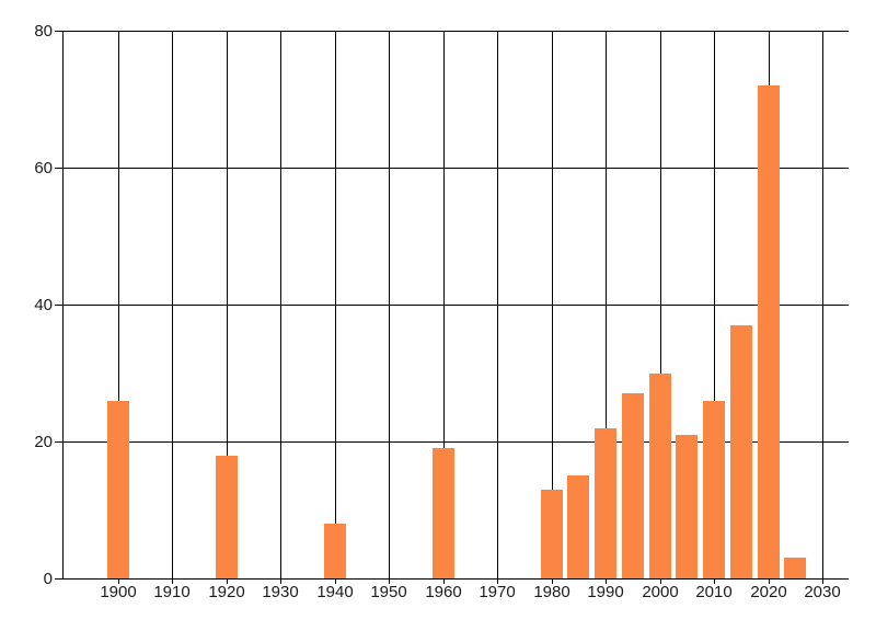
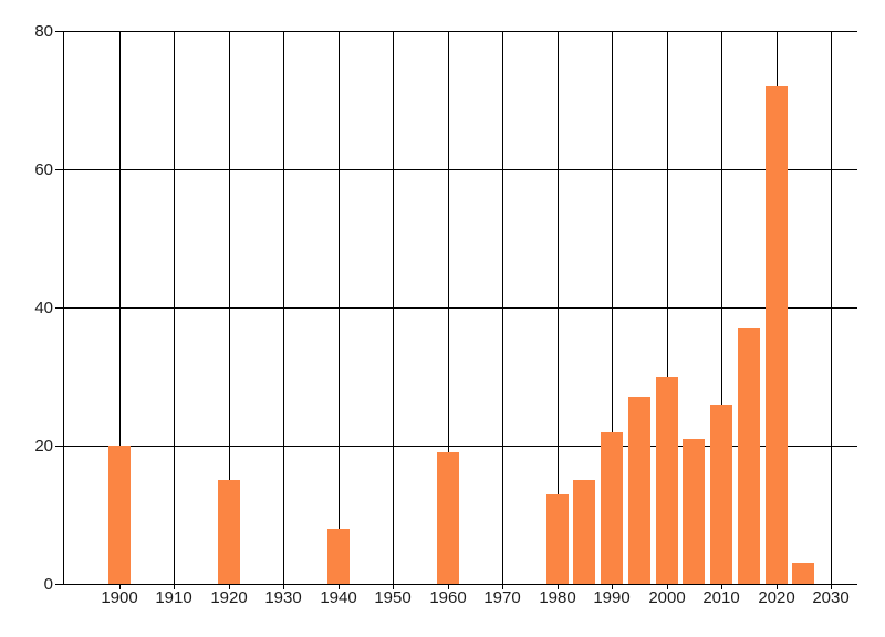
1900: 26 -> 20
1920: 18 -> 15
